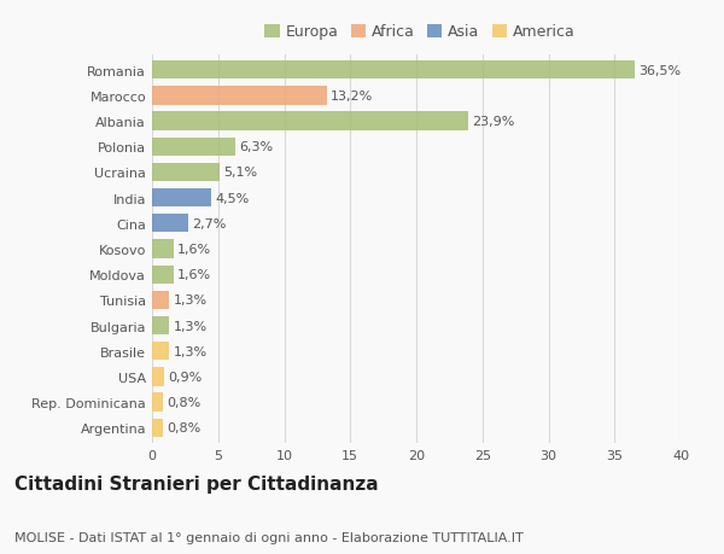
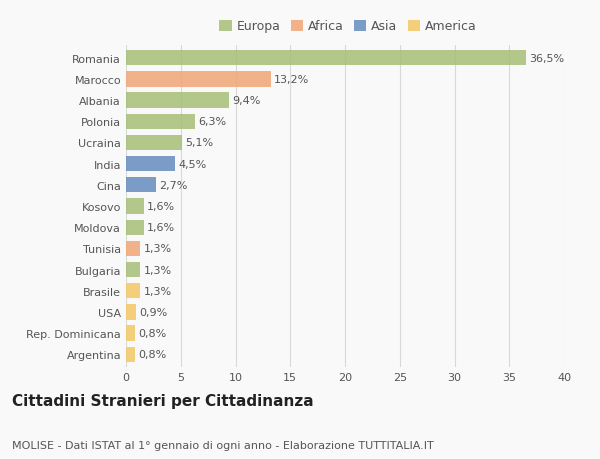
Albania: 23,9% -> 9,4%
